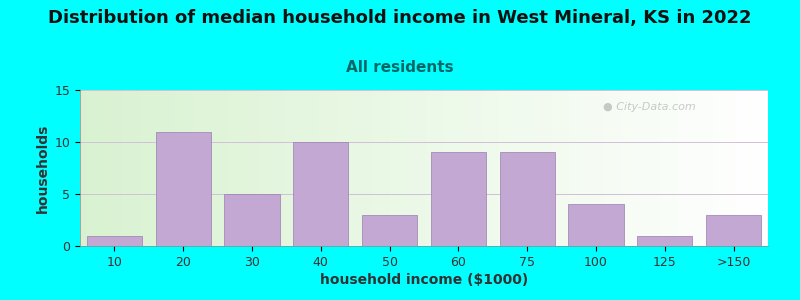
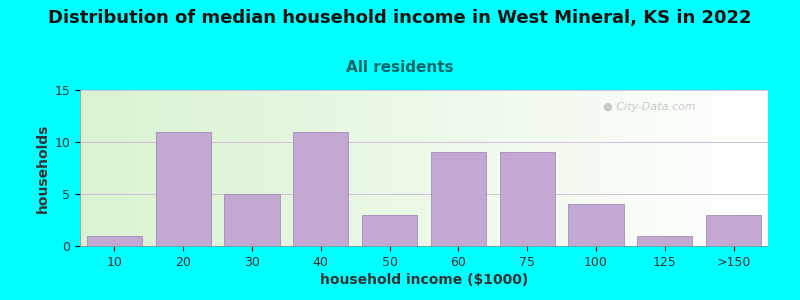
40: 10 -> 11
